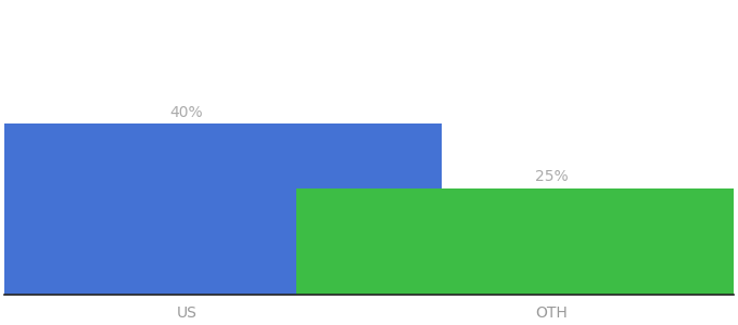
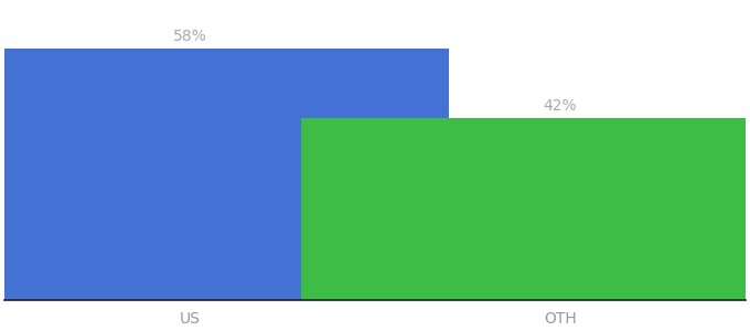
US: 40% -> 58%
OTH: 25% -> 42%
